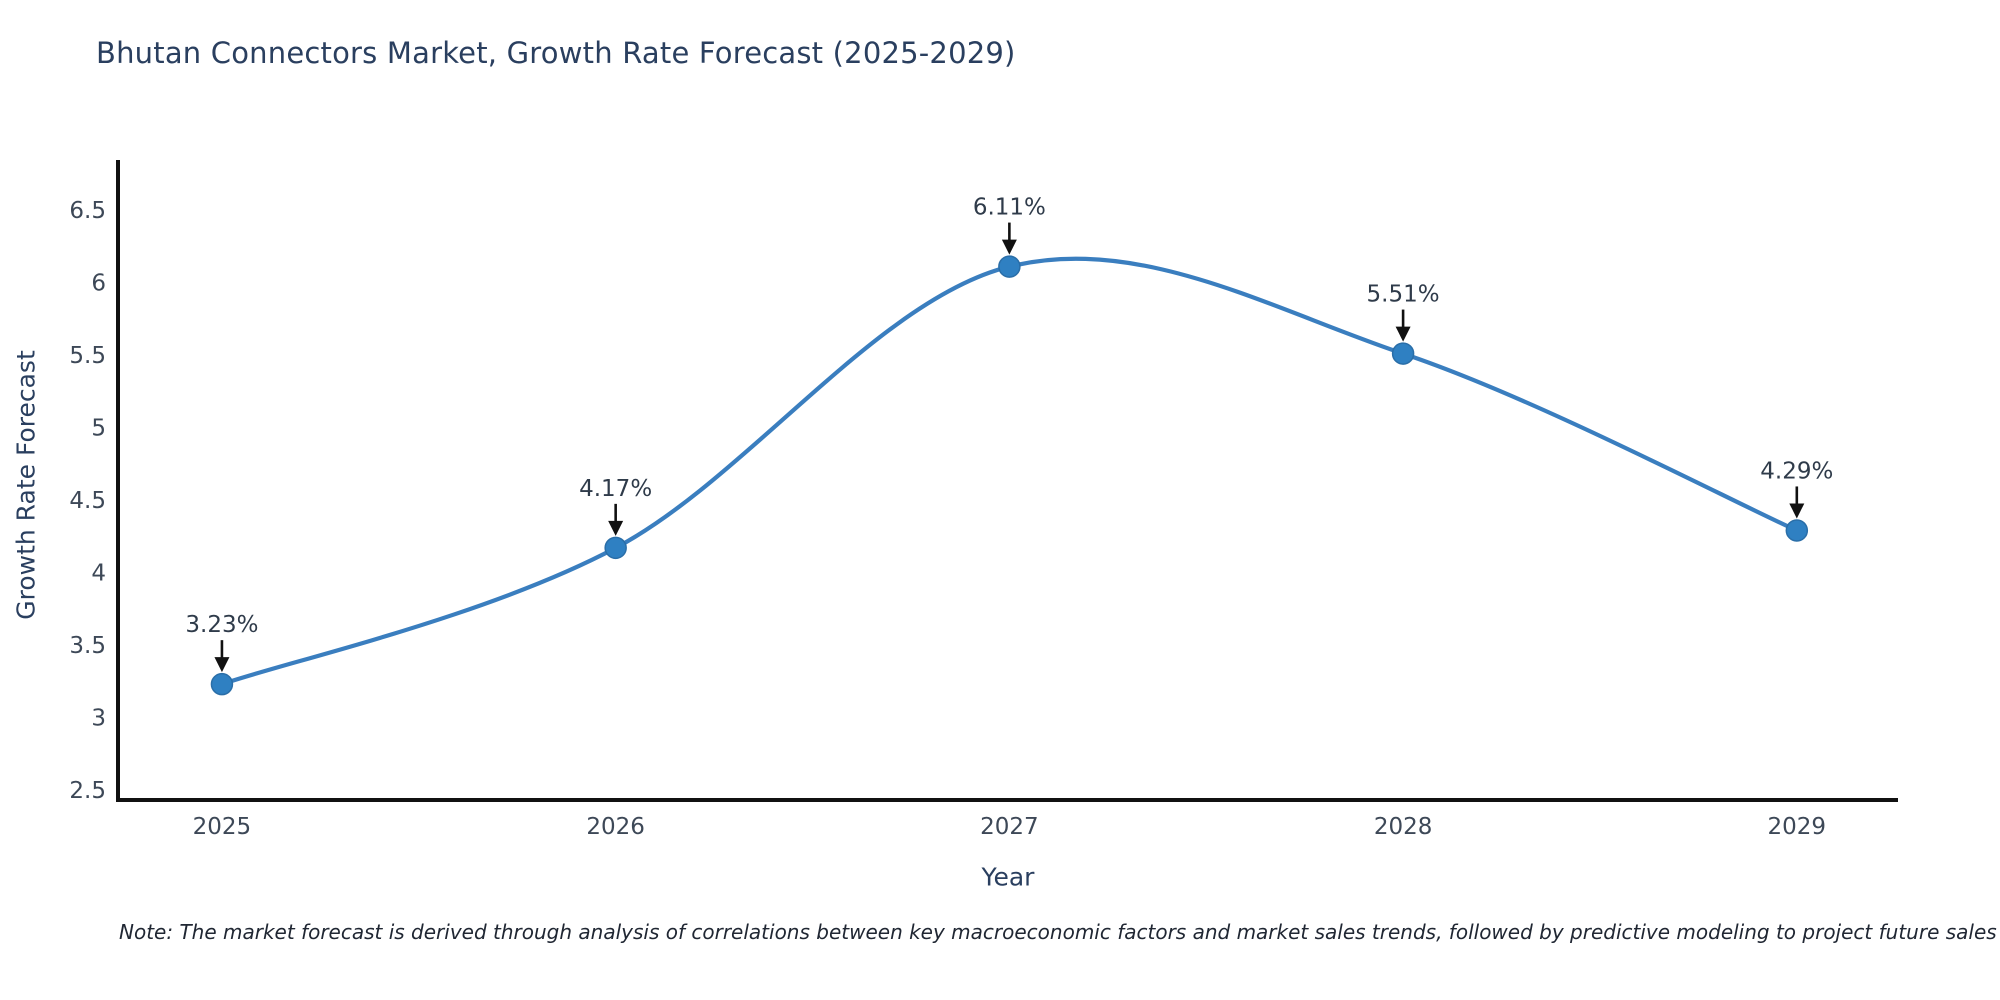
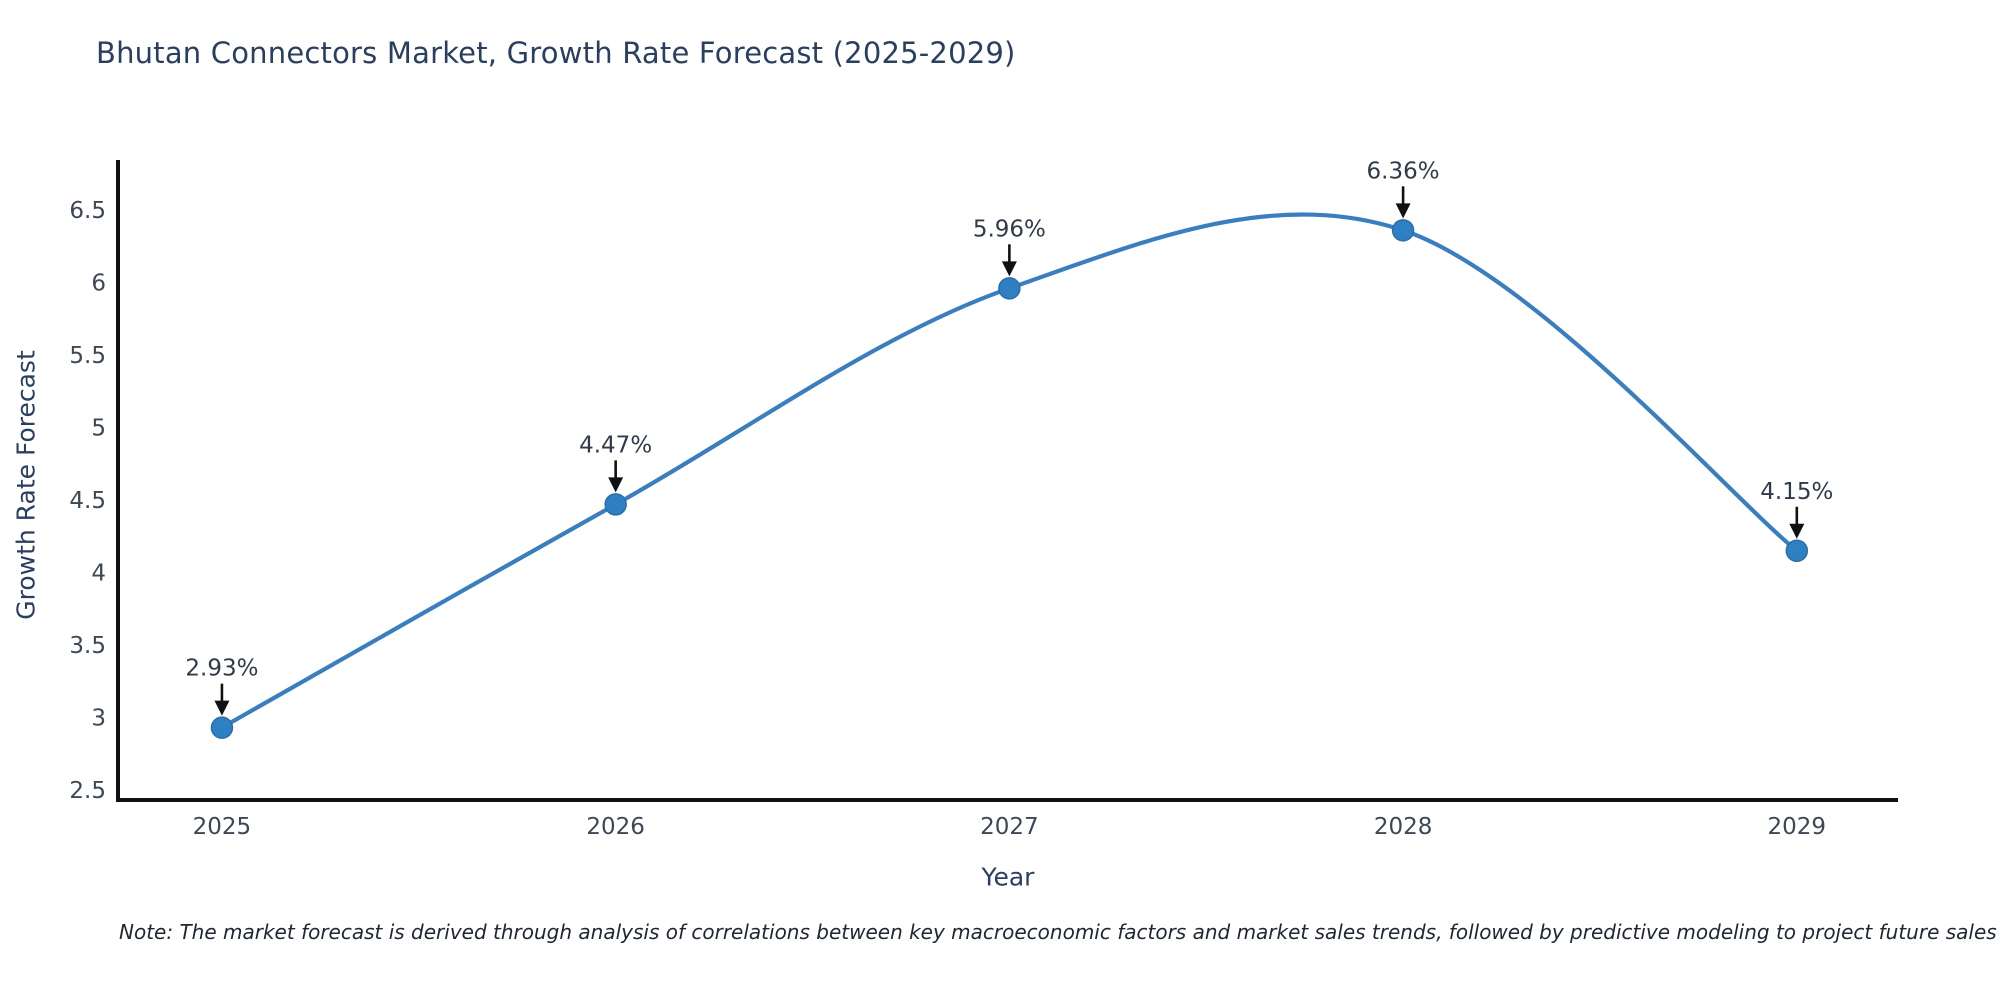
2025: 3.23% -> 2.93%
2026: 4.17% -> 4.47%
2027: 6.11% -> 5.96%
2028: 5.51% -> 6.36%
2029: 4.29% -> 4.15%
